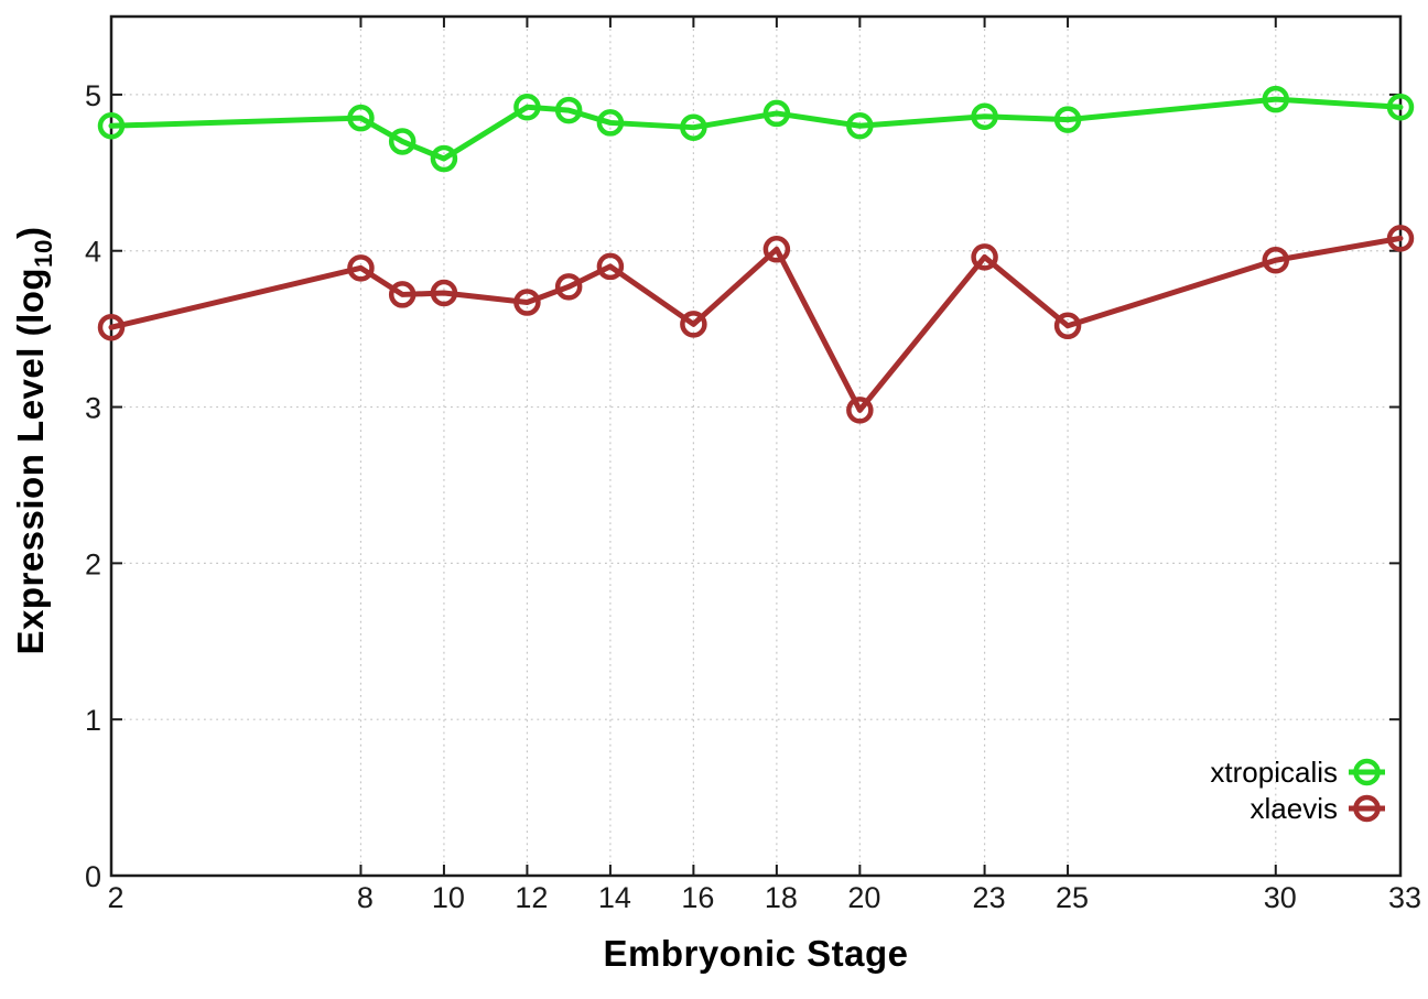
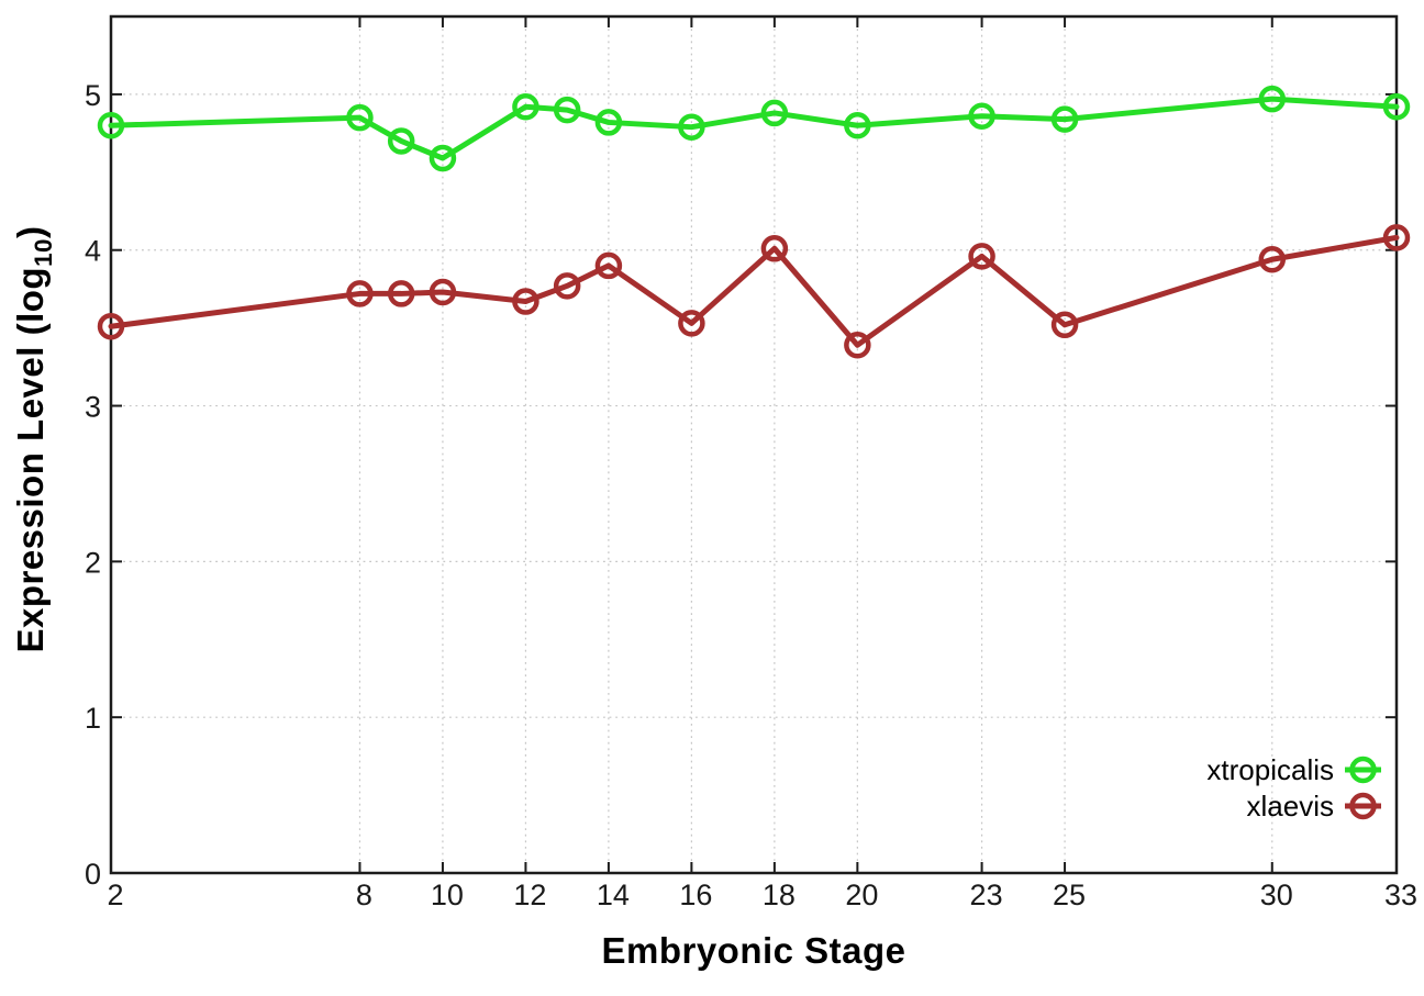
xlaevis/8: 3.89 -> 3.72
xlaevis/20: 2.98 -> 3.39
